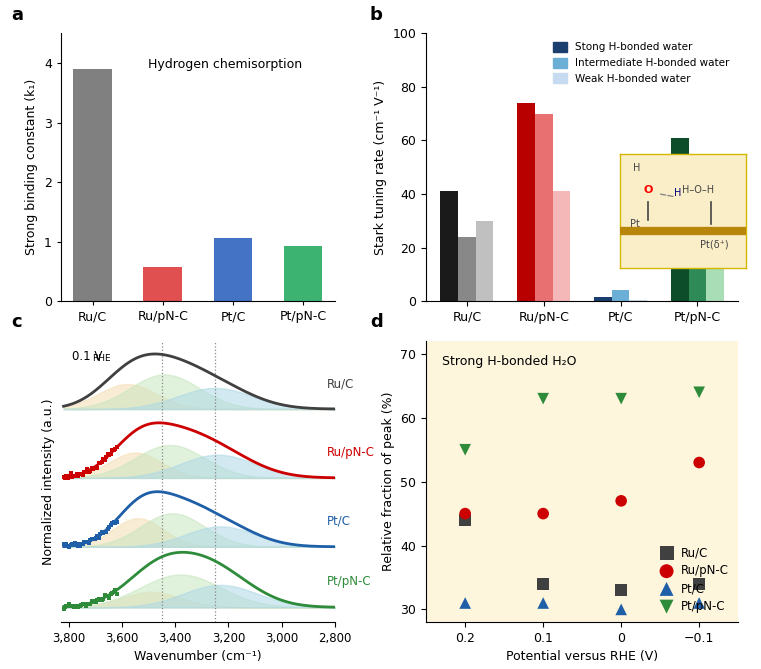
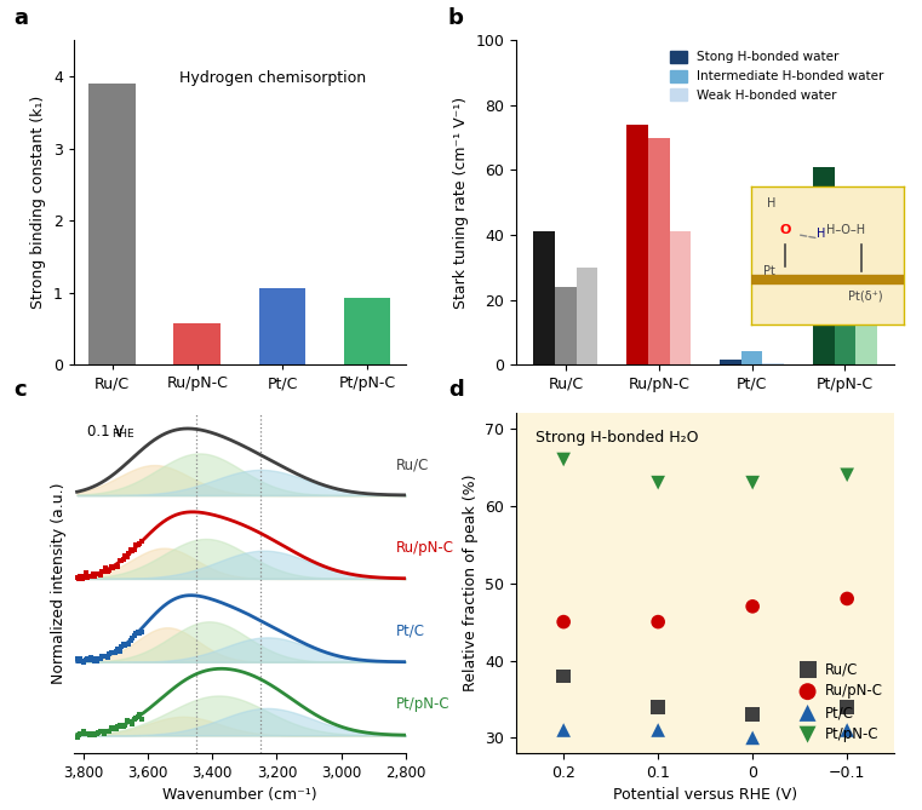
Ru/C/0.2: 44 -> 38
Pt/pN-C/0.2: 55 -> 66
Ru/pN-C/−0.1: 53 -> 48
